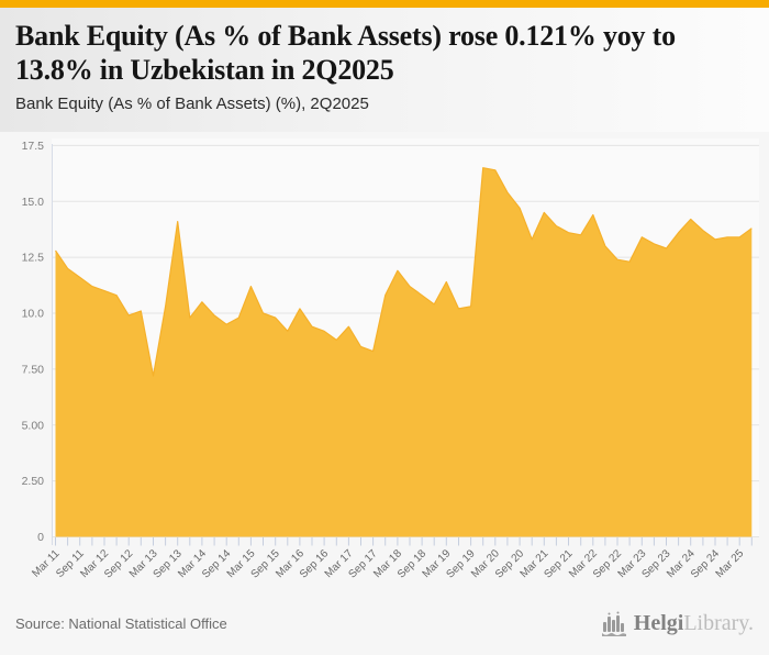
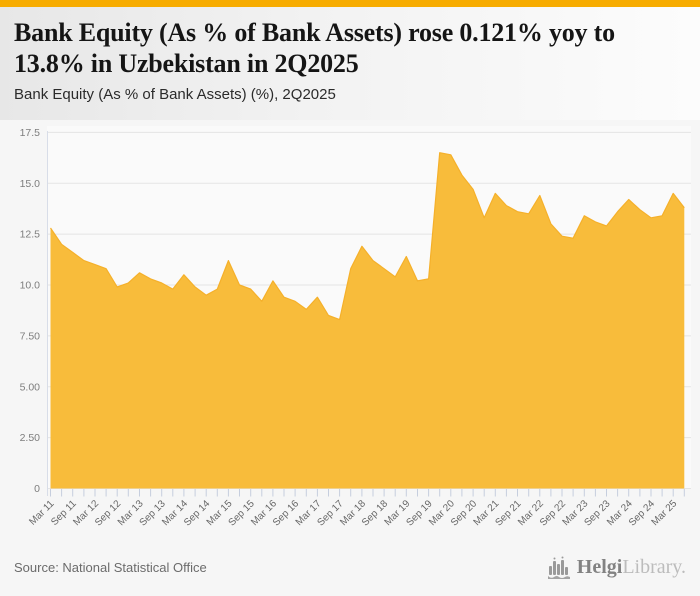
Mar 13: 7.2 -> 10.6
Sep 13: 14.1 -> 10.1
Mar 25: 13.4 -> 14.5
